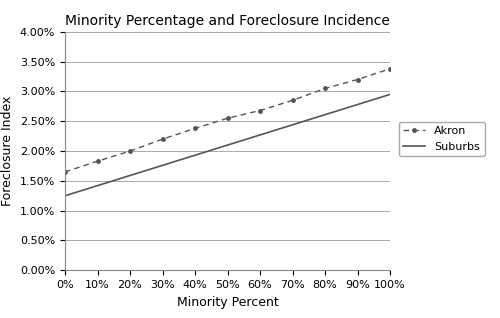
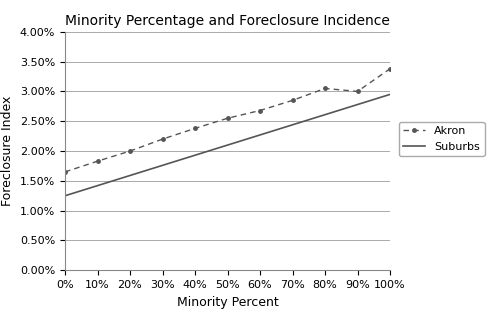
90%: 3.20% -> 3.00%
